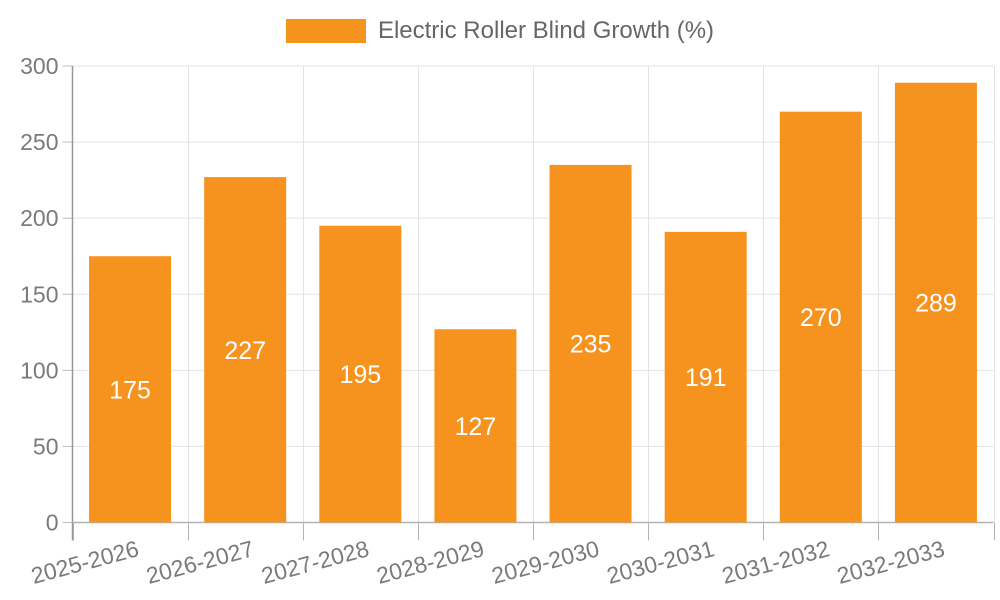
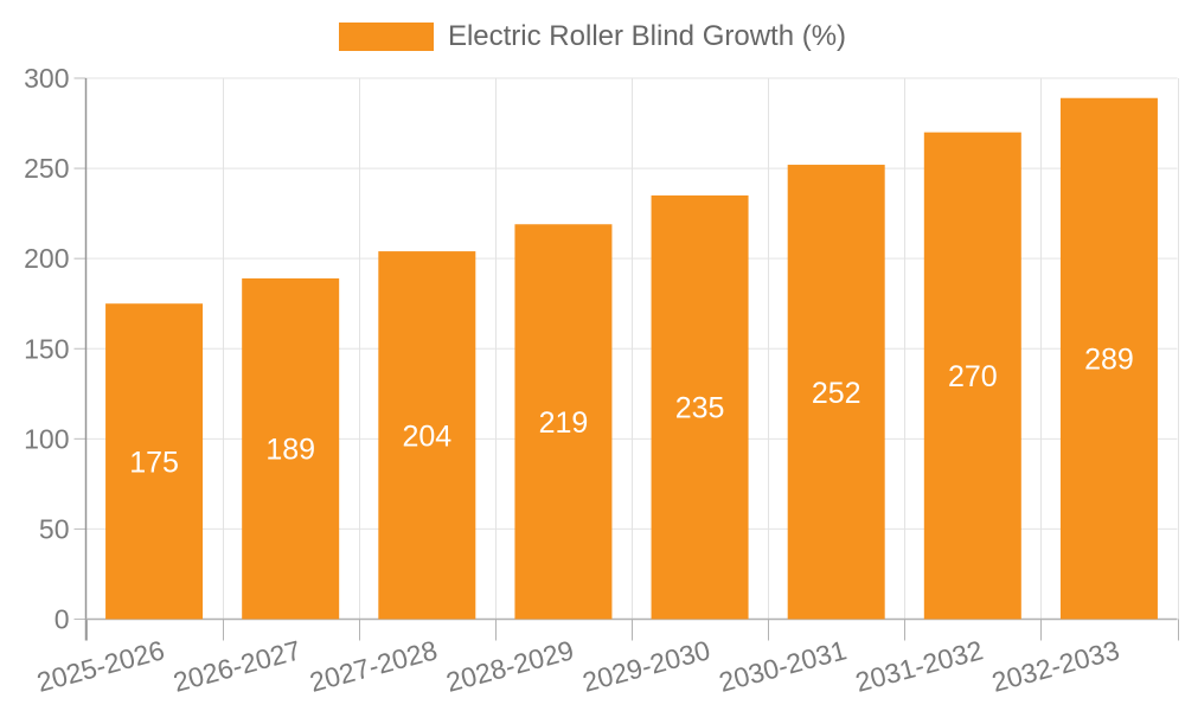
2026-2027: 227 -> 189
2027-2028: 195 -> 204
2028-2029: 127 -> 219
2030-2031: 191 -> 252
